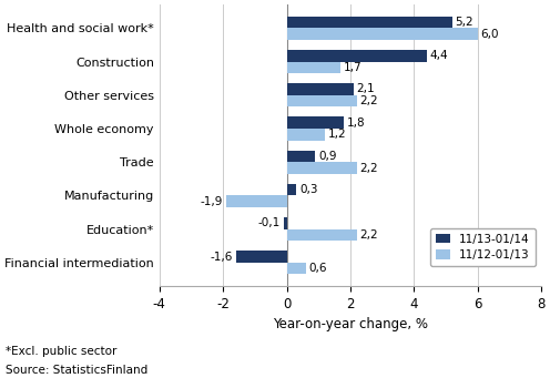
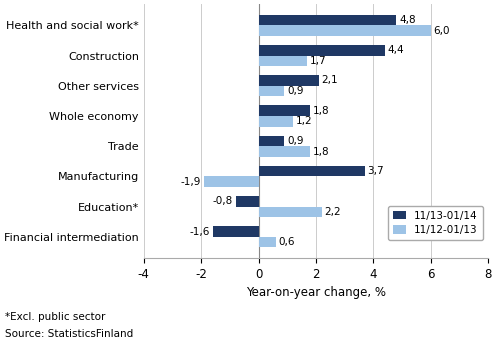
11/13-01/14/Health and social work*: 5,2 -> 4,8
11/12-01/13/Other services: 2,2 -> 0,9
11/12-01/13/Trade: 2,2 -> 1,8
11/13-01/14/Manufacturing: 0,3 -> 3,7
11/13-01/14/Education*: -0,1 -> -0,8
